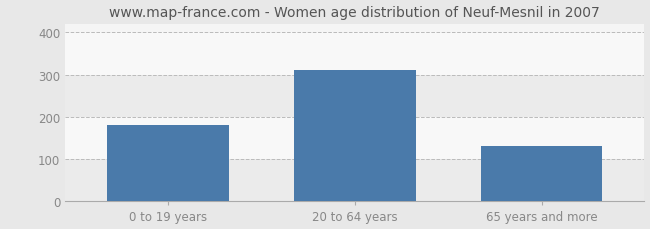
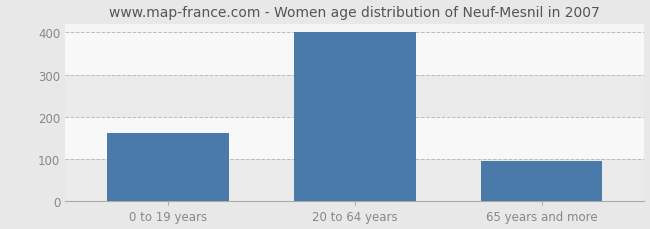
0 to 19 years: 180 -> 163
20 to 64 years: 310 -> 400
65 years and more: 130 -> 95
